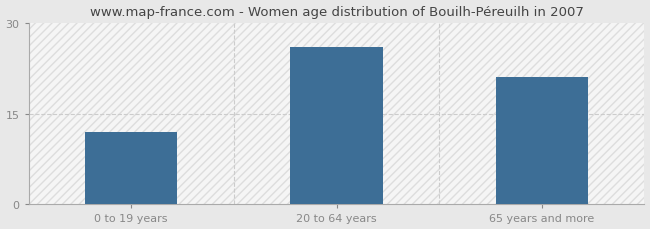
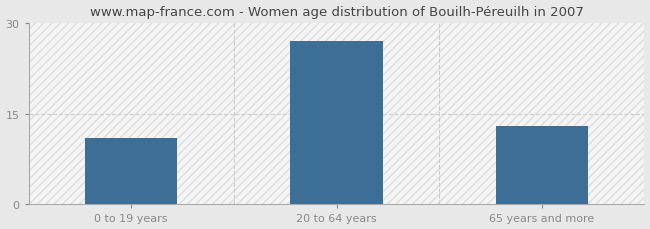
0 to 19 years: 12 -> 11
20 to 64 years: 26 -> 27
65 years and more: 21 -> 13
